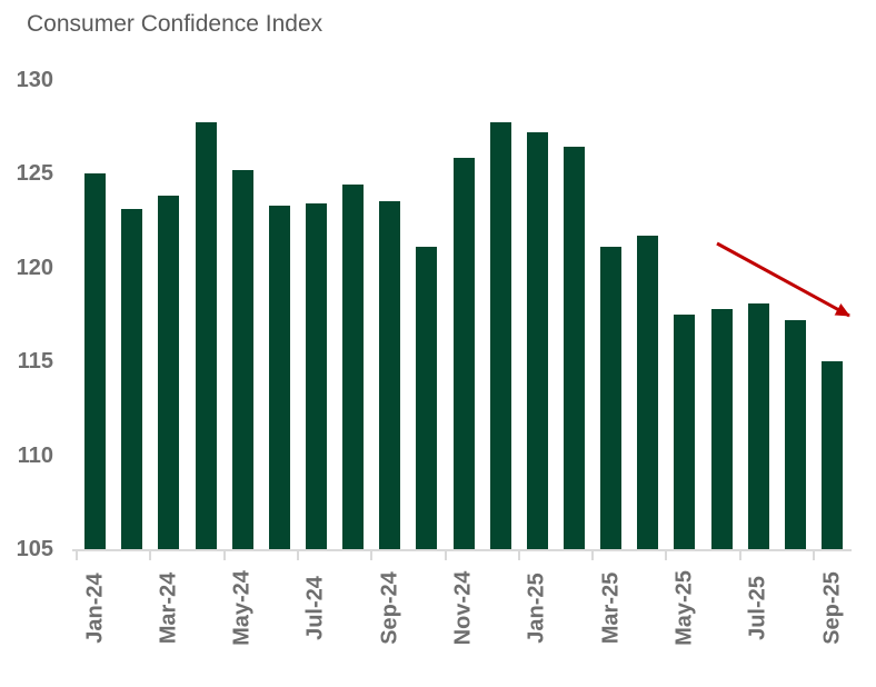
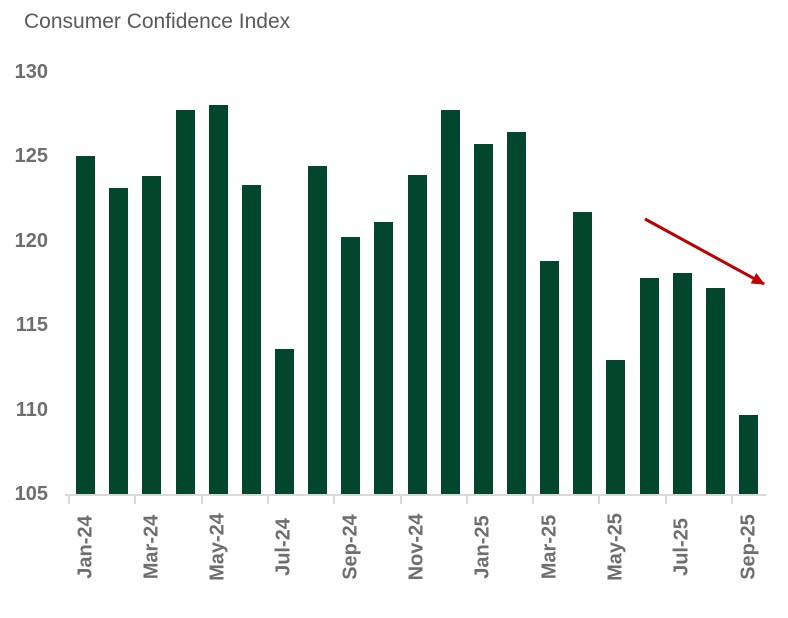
May-24: 125.2 -> 128.0
Jul-24: 123.4 -> 113.6
Sep-24: 123.5 -> 120.2
Nov-24: 125.8 -> 123.9
Jan-25: 127.2 -> 125.7
Mar-25: 121.1 -> 118.8
May-25: 117.5 -> 112.9
Sep-25: 115.0 -> 109.7
